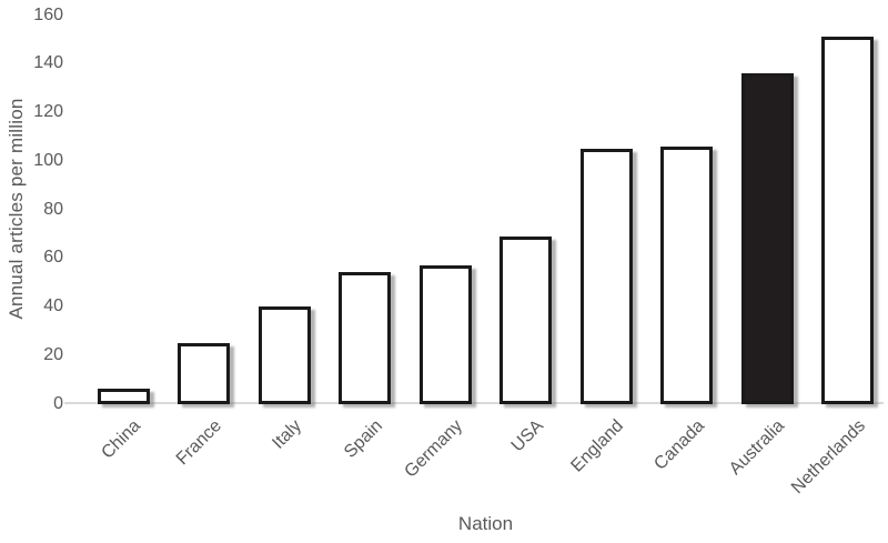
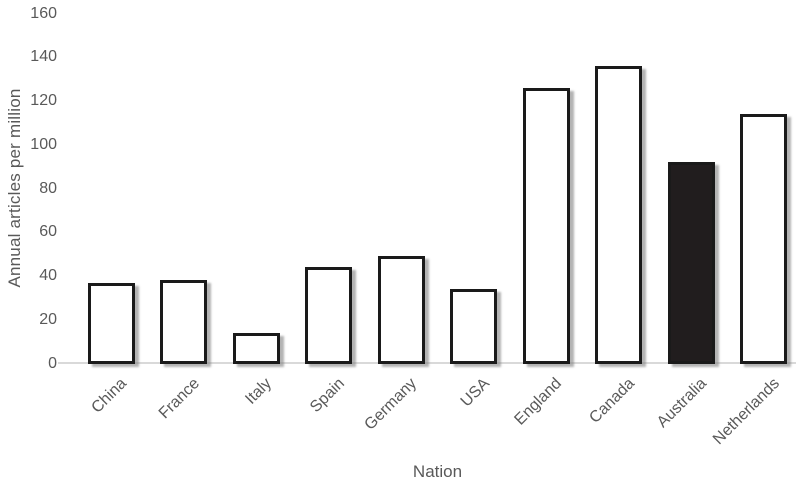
China: 6 -> 37
France: 25 -> 38
Italy: 40 -> 14
Spain: 54 -> 44
Germany: 57 -> 49
USA: 69 -> 34
England: 105 -> 126
Canada: 106 -> 136
Australia: 136 -> 92
Netherlands: 151 -> 114
